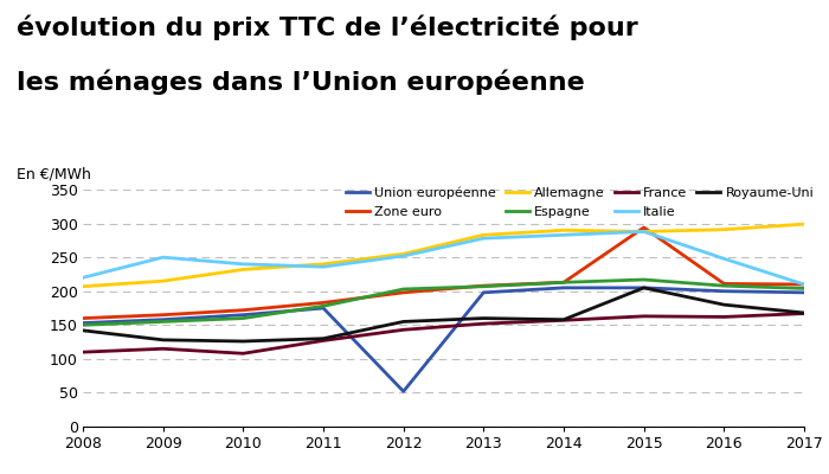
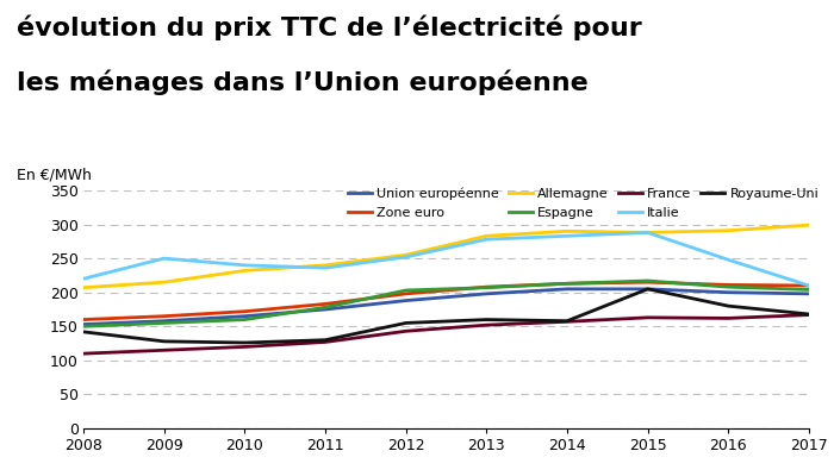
France/2010: 108 -> 120
Union européenne/2012: 52 -> 188
Zone euro/2015: 294 -> 215
